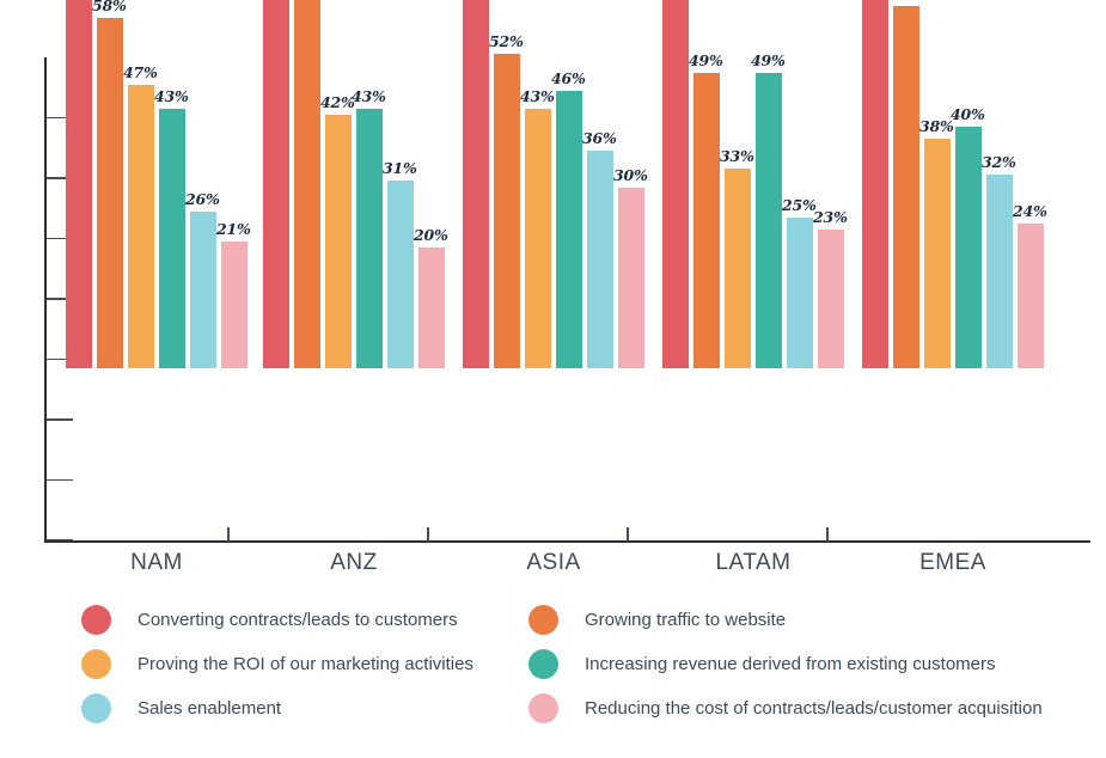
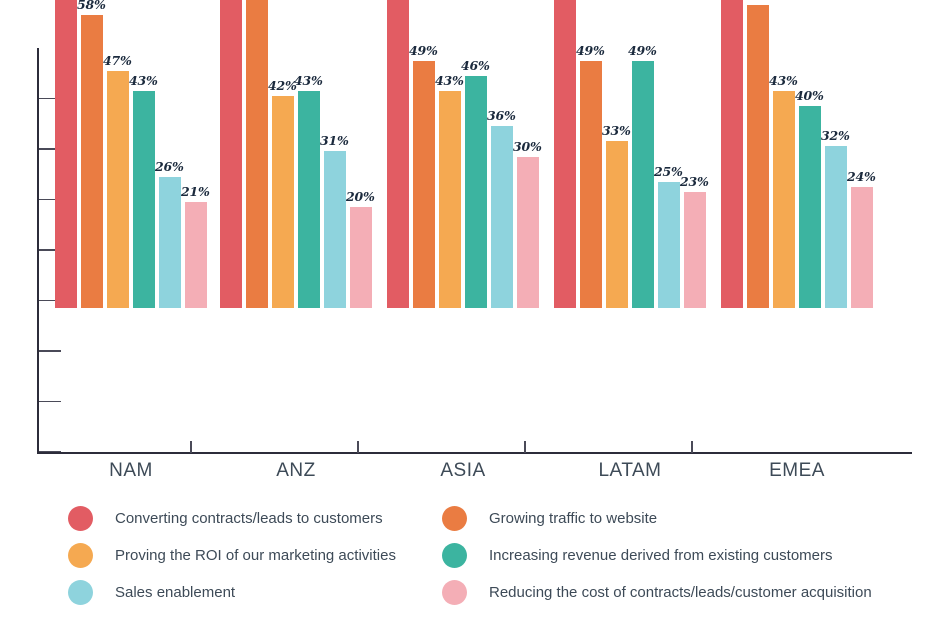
Growing traffic to website/ASIA: 52% -> 49%
Proving the ROI of our marketing activities/EMEA: 38% -> 43%
